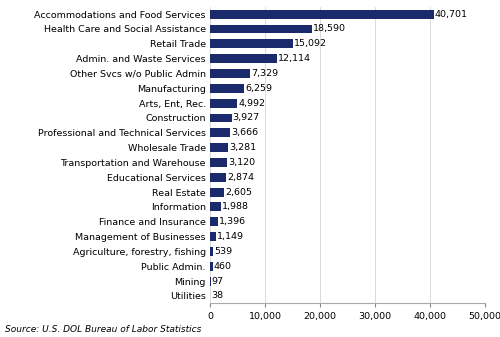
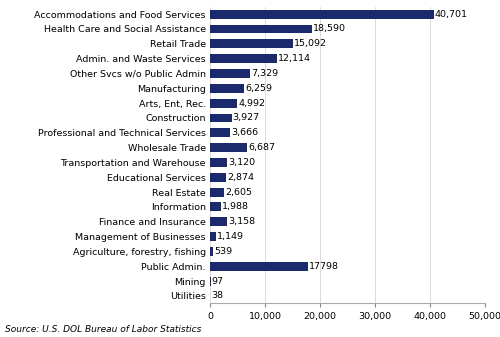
Wholesale Trade: 3,281 -> 6,687
Finance and Insurance: 1,396 -> 3,158
Public Admin.: 460 -> 17798
